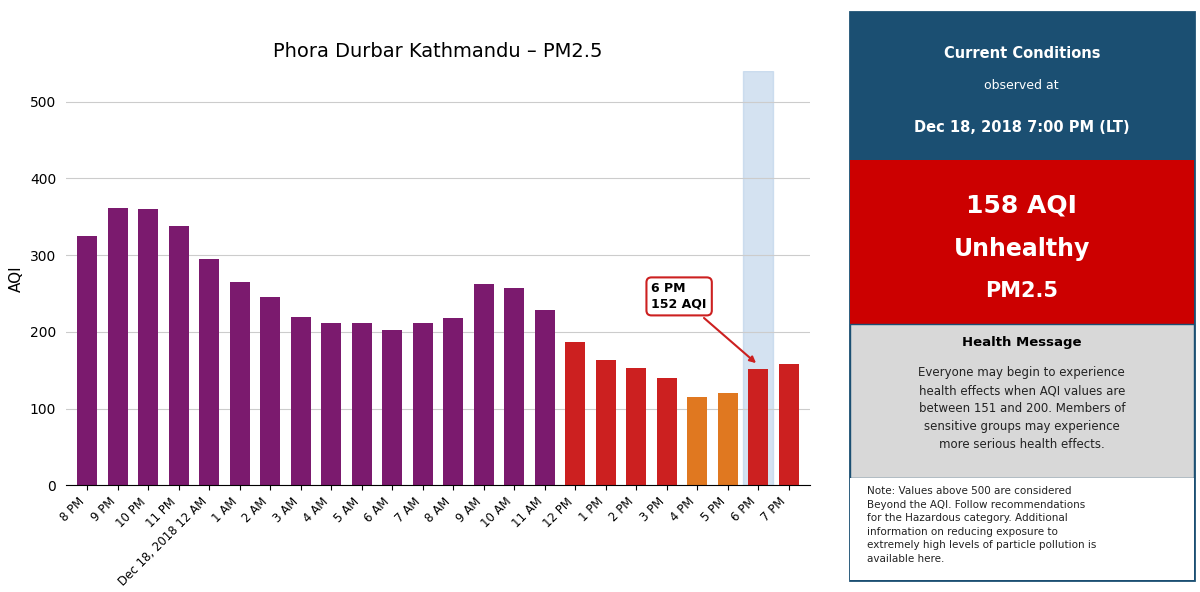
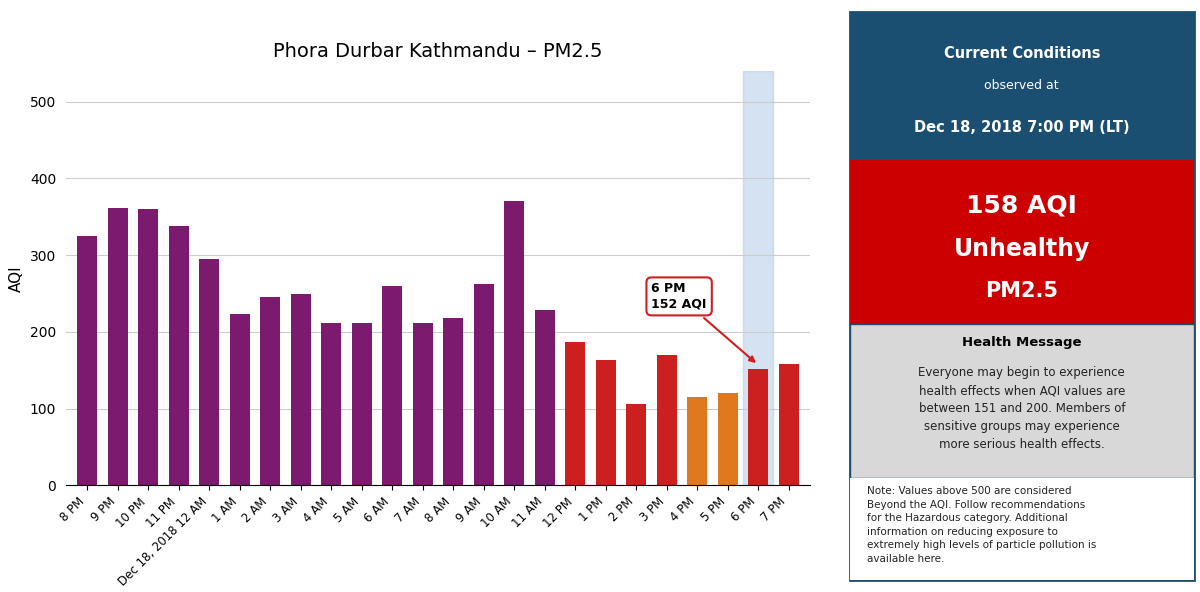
1 AM: 265 -> 224
3 AM: 220 -> 250
6 AM: 202 -> 260
10 AM: 257 -> 370
2 PM: 153 -> 106
3 PM: 140 -> 170
